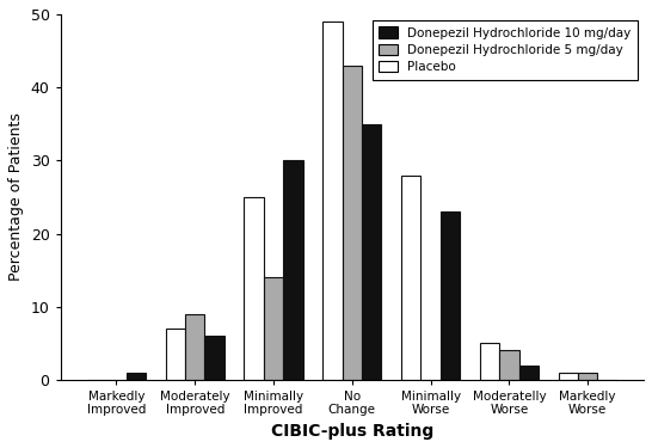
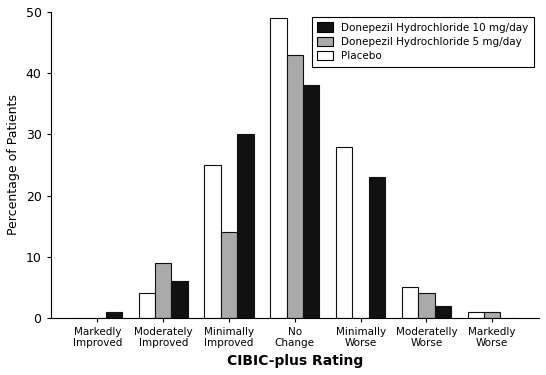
Placebo/Moderately Improved: 7 -> 4
Donepezil Hydrochloride 10 mg/day/No Change: 35 -> 38
